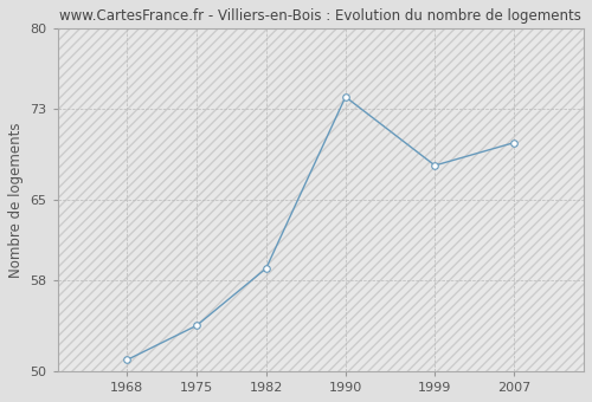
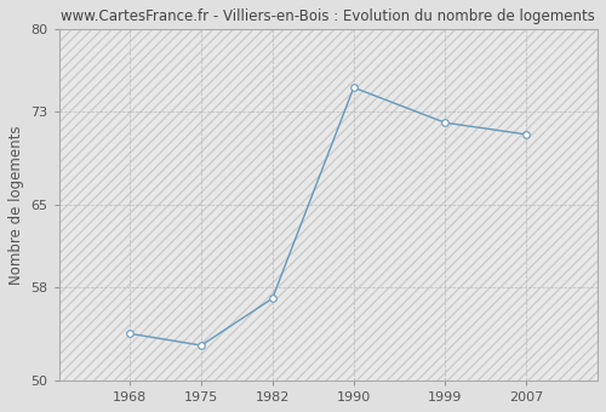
1968: 51 -> 54
1975: 54 -> 53
1982: 59 -> 57
1990: 74 -> 75
1999: 68 -> 72
2007: 70 -> 71
